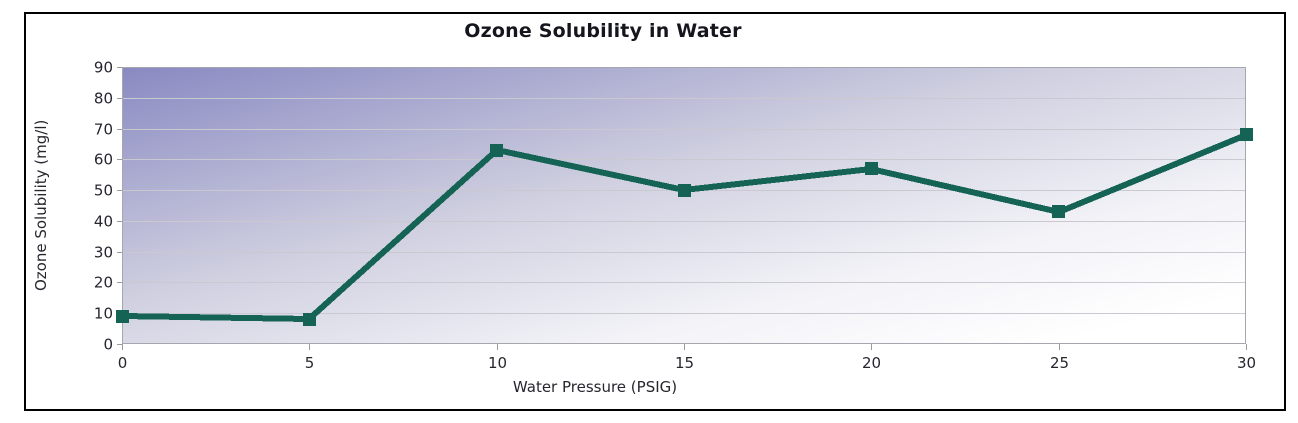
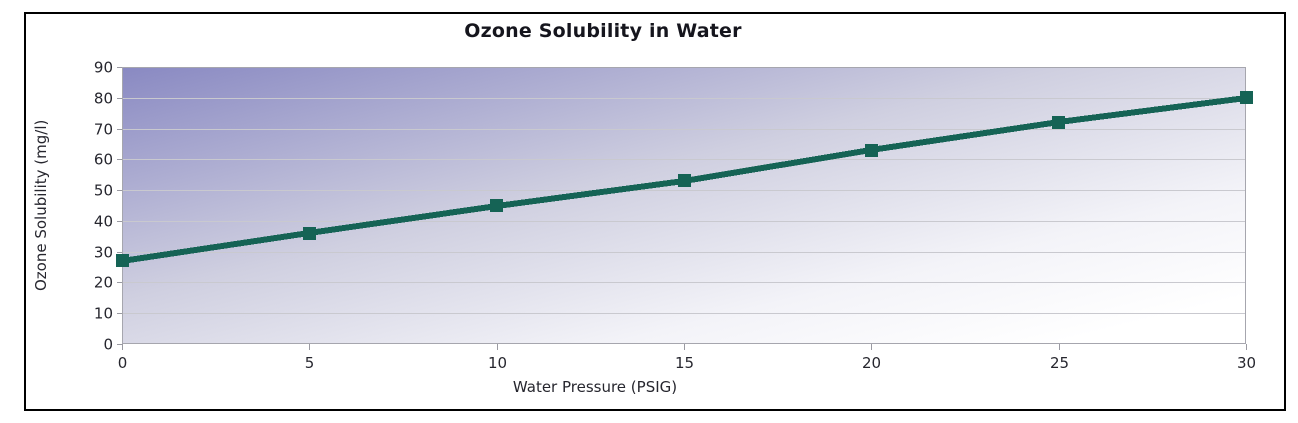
0: 9 -> 27
5: 8 -> 36
10: 63 -> 45
15: 50 -> 53
20: 57 -> 63
25: 43 -> 72
30: 68 -> 80
